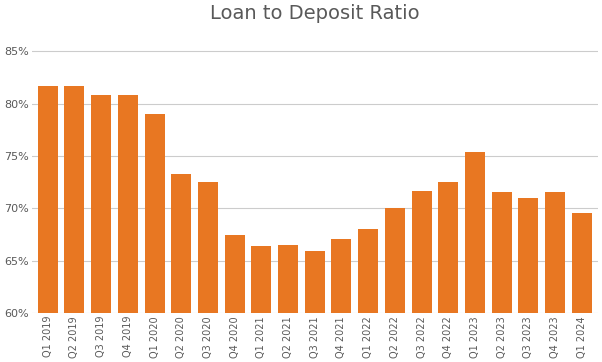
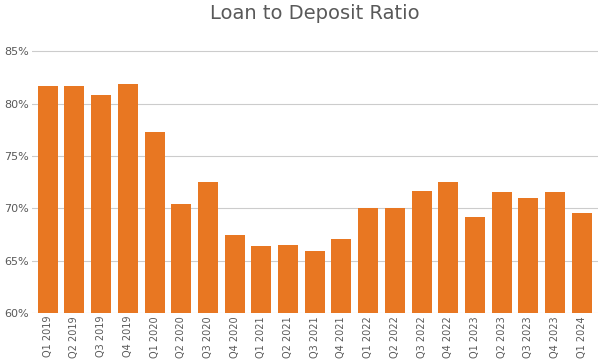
Q4 2019: 80.8% -> 81.9%
Q1 2020: 79.0% -> 77.3%
Q2 2020: 73.3% -> 70.4%
Q1 2022: 68.0% -> 70.0%
Q1 2023: 75.4% -> 69.2%
